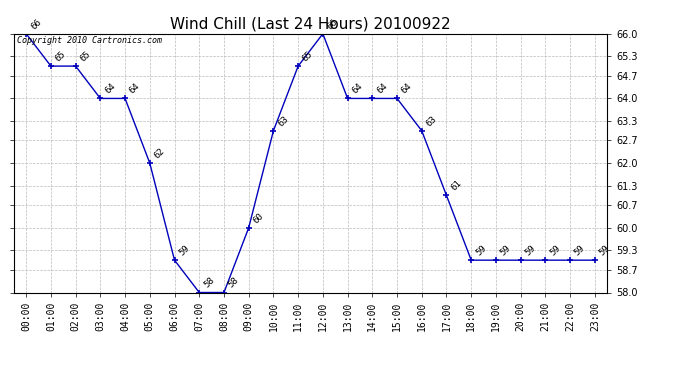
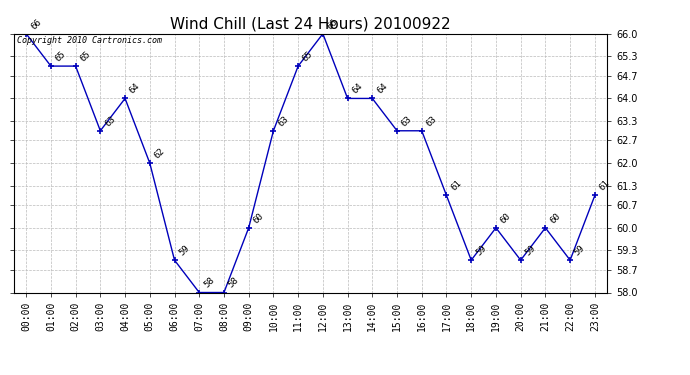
03:00: 64 -> 63
15:00: 64 -> 63
19:00: 59 -> 60
21:00: 59 -> 60
23:00: 59 -> 61
